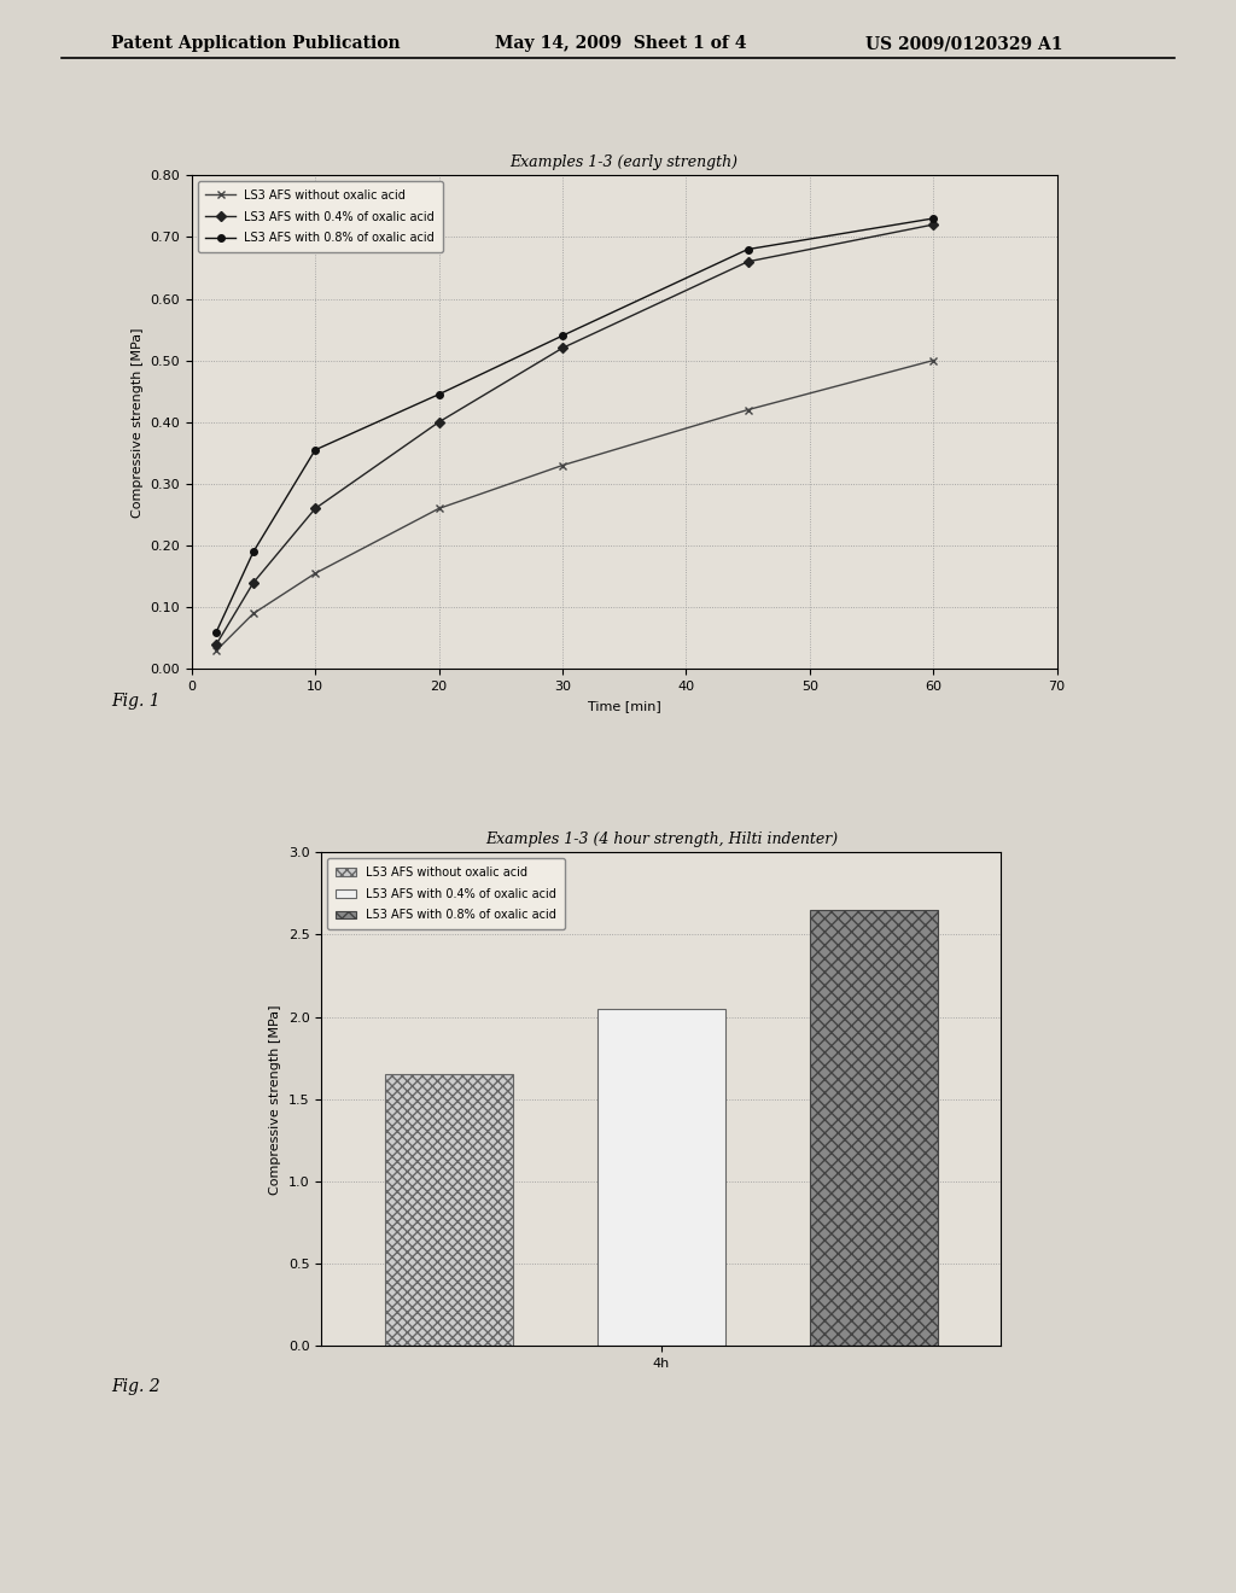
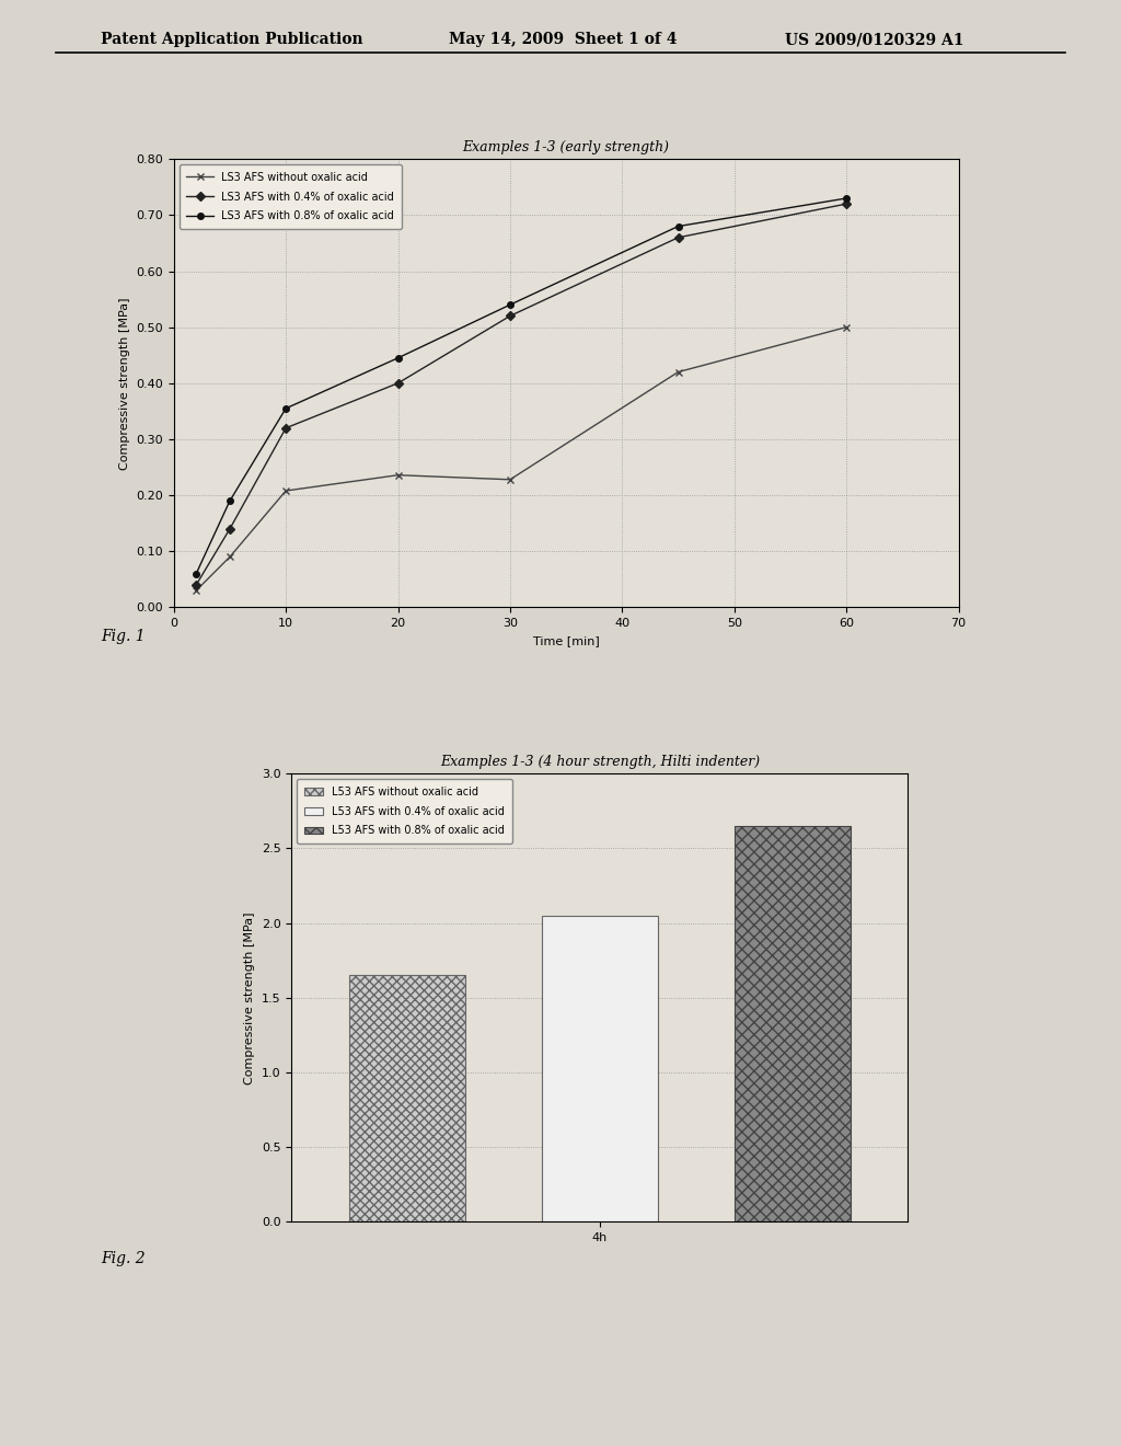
Examples 1-3 (early strength)/LS3 AFS without oxalic acid/10: 0.155 -> 0.208
Examples 1-3 (early strength)/LS3 AFS with 0.4% of oxalic acid/10: 0.26 -> 0.32
Examples 1-3 (early strength)/LS3 AFS without oxalic acid/20: 0.260 -> 0.236
Examples 1-3 (early strength)/LS3 AFS without oxalic acid/30: 0.330 -> 0.228
